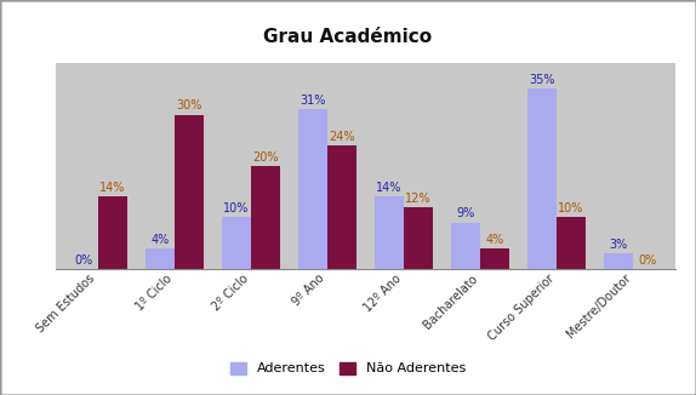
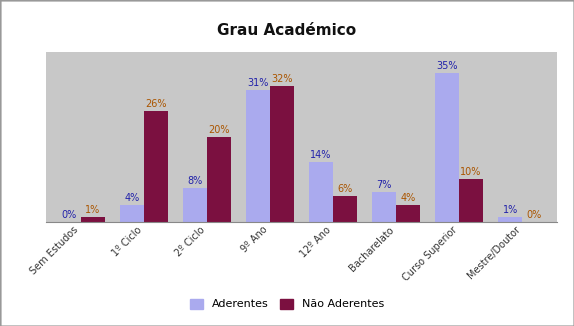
Não Aderentes/Sem Estudos: 14% -> 1%
Não Aderentes/1º Ciclo: 30% -> 26%
Aderentes/2º Ciclo: 10% -> 8%
Não Aderentes/9º Ano: 24% -> 32%
Não Aderentes/12º Ano: 12% -> 6%
Aderentes/Bacharelato: 9% -> 7%
Aderentes/Mestre/Doutor: 3% -> 1%
